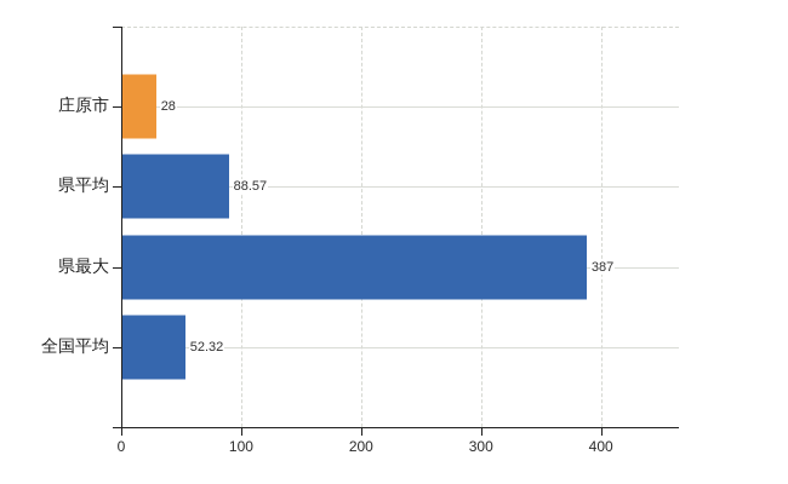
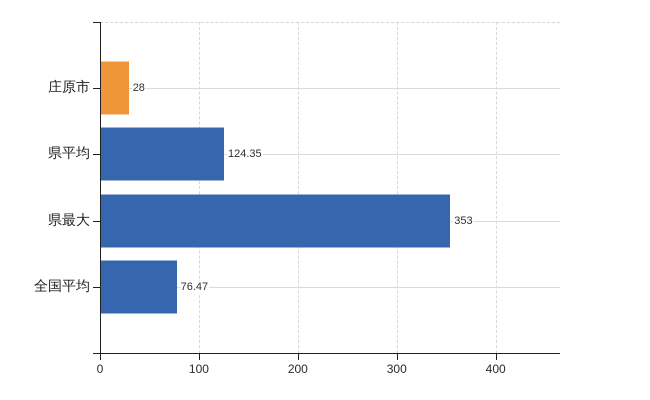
県平均: 88.57 -> 124.35
県最大: 387 -> 353
全国平均: 52.32 -> 76.47
